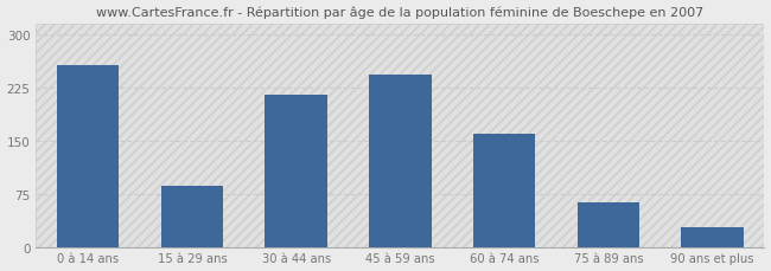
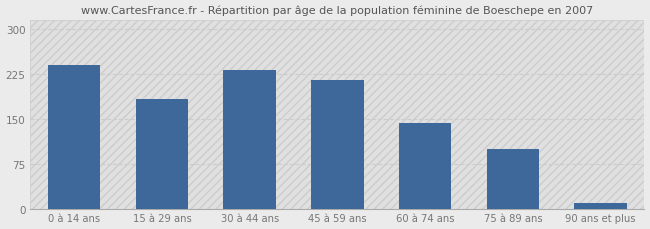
0 à 14 ans: 256 -> 240
15 à 29 ans: 86 -> 183
30 à 44 ans: 214 -> 232
45 à 59 ans: 244 -> 215
60 à 74 ans: 160 -> 143
75 à 89 ans: 62 -> 100
90 ans et plus: 28 -> 10
